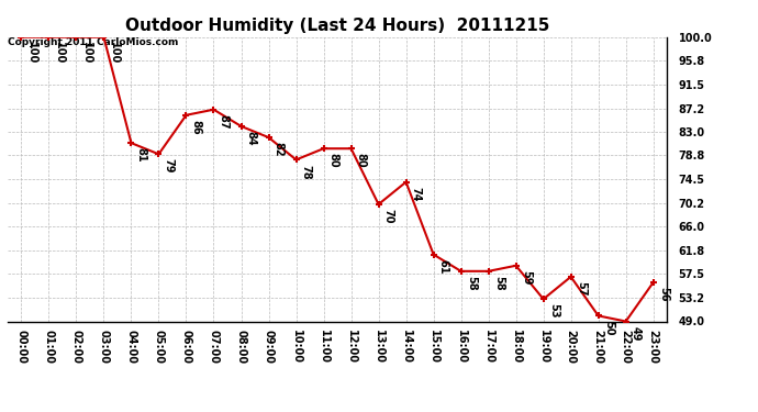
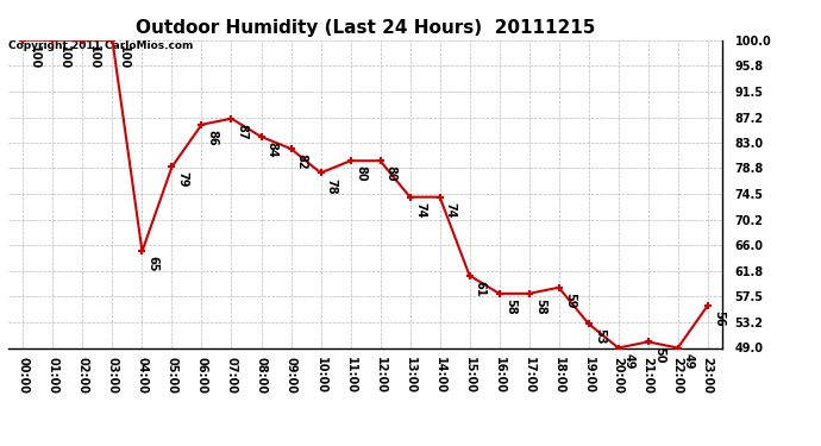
04:00: 81 -> 65
13:00: 70 -> 74
20:00: 57 -> 49
